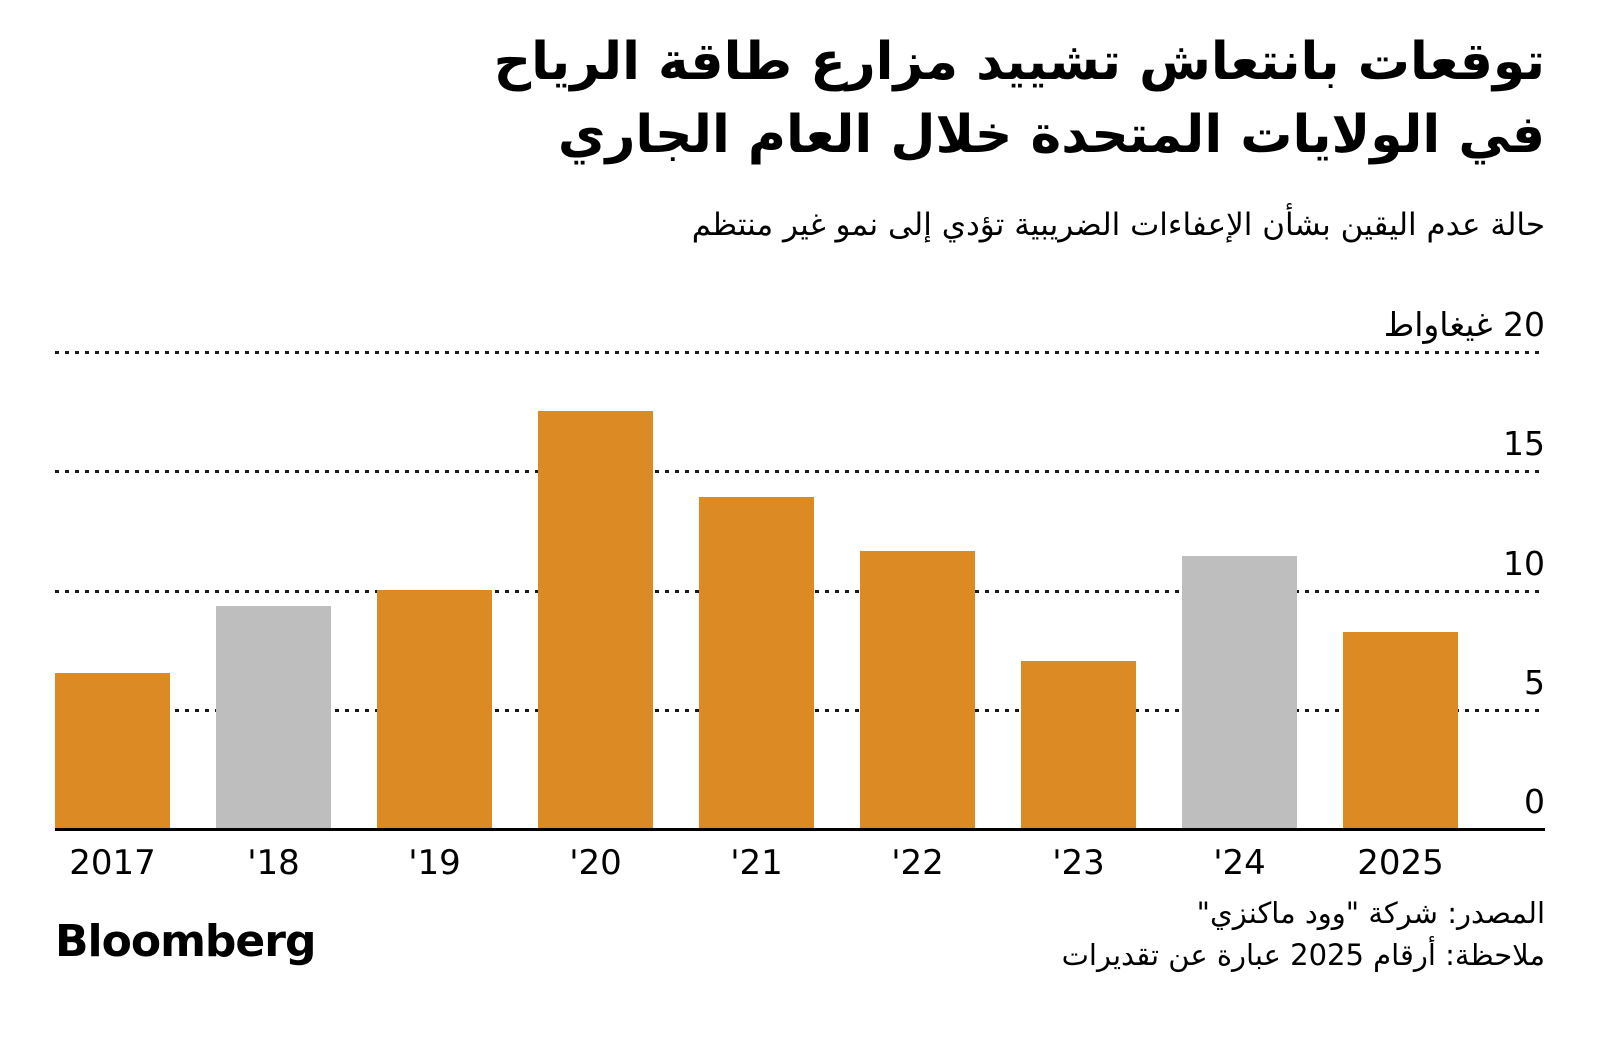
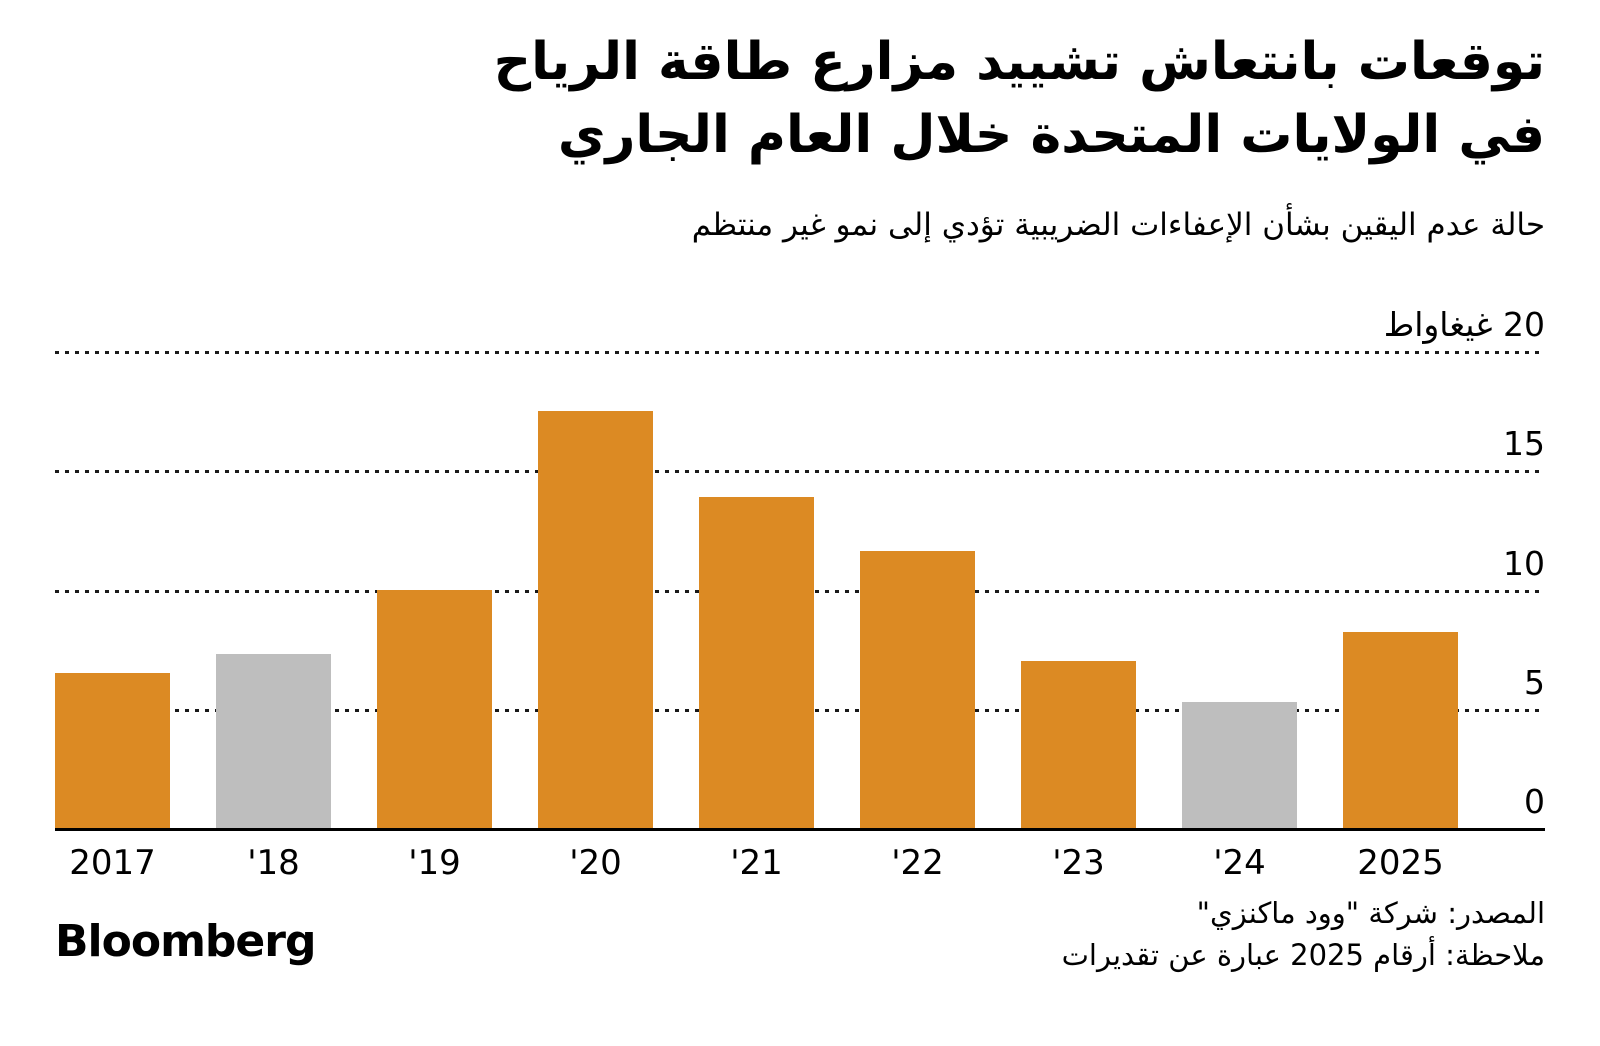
'18: 9.3 -> 7.3
'24: 11.4 -> 5.3
